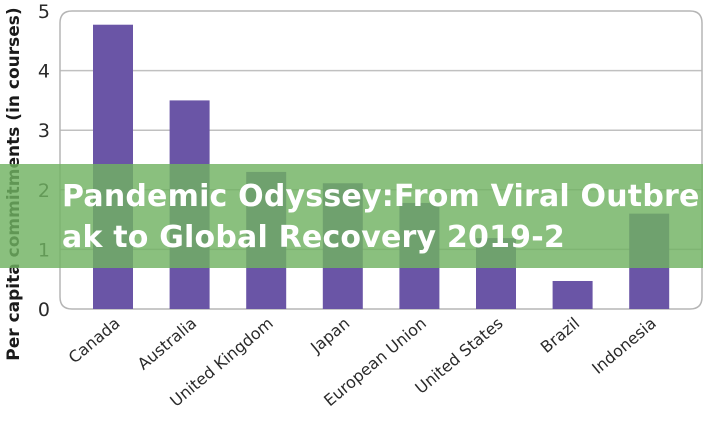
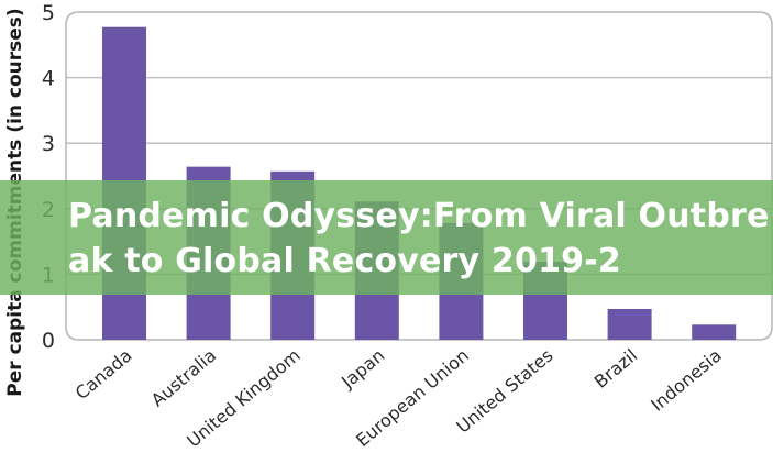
Australia: 3.5 -> 2.6
United Kingdom: 2.3 -> 2.6
Indonesia: 1.6 -> 0.2
